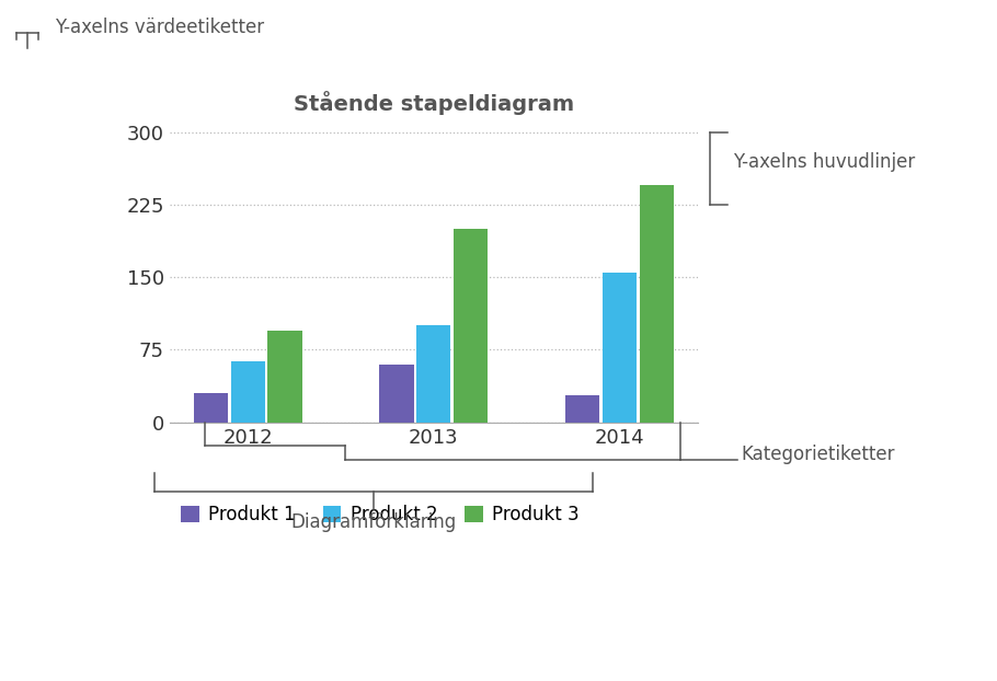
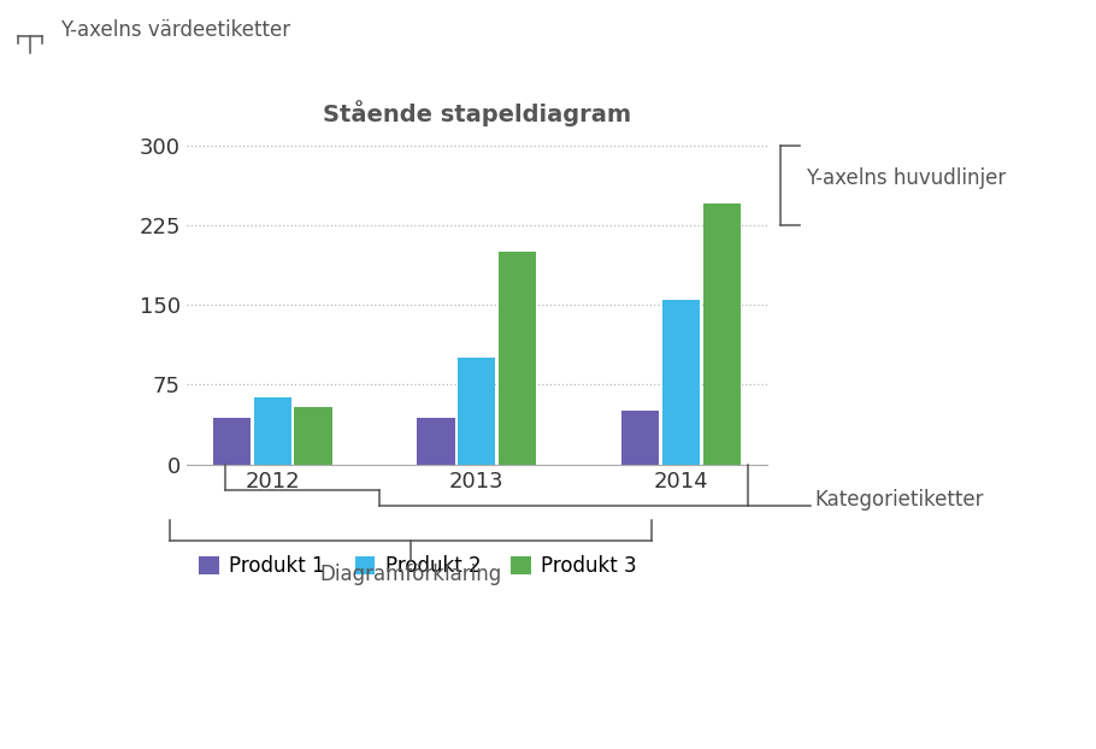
Produkt 1/2012: 30 -> 44
Produkt 3/2012: 95 -> 54
Produkt 1/2013: 60 -> 44
Produkt 1/2014: 28 -> 50
